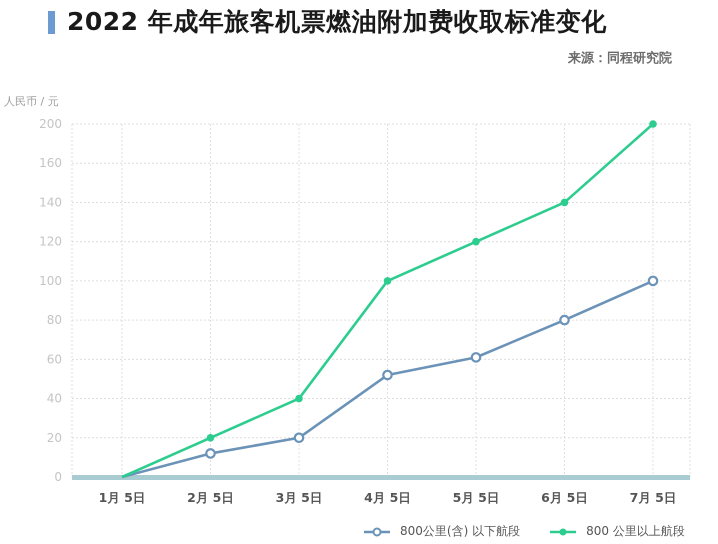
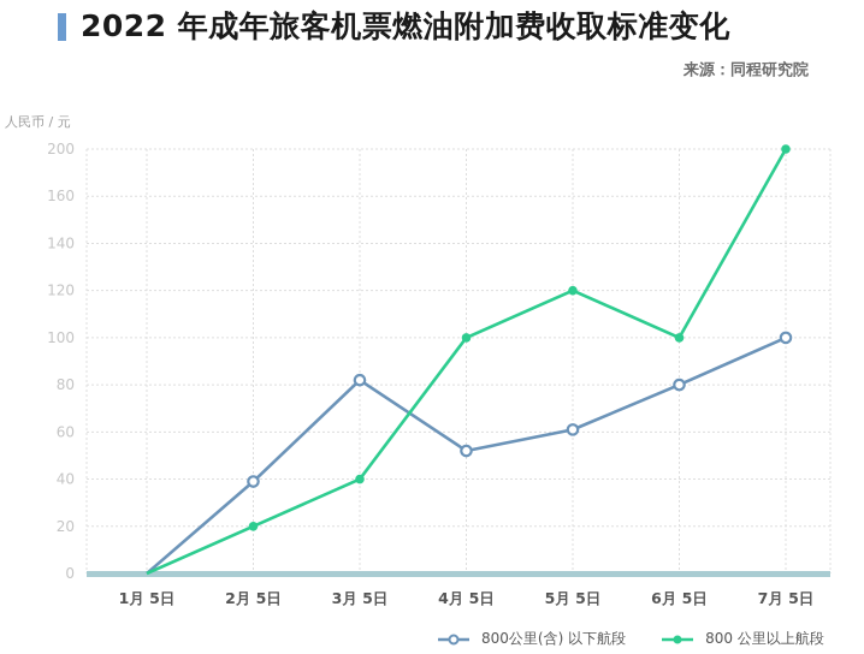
800公里(含) 以下航段/2月 5日: 12 -> 39
800公里(含) 以下航段/3月 5日: 20 -> 82
800 公里以上航段/6月 5日: 140 -> 100
